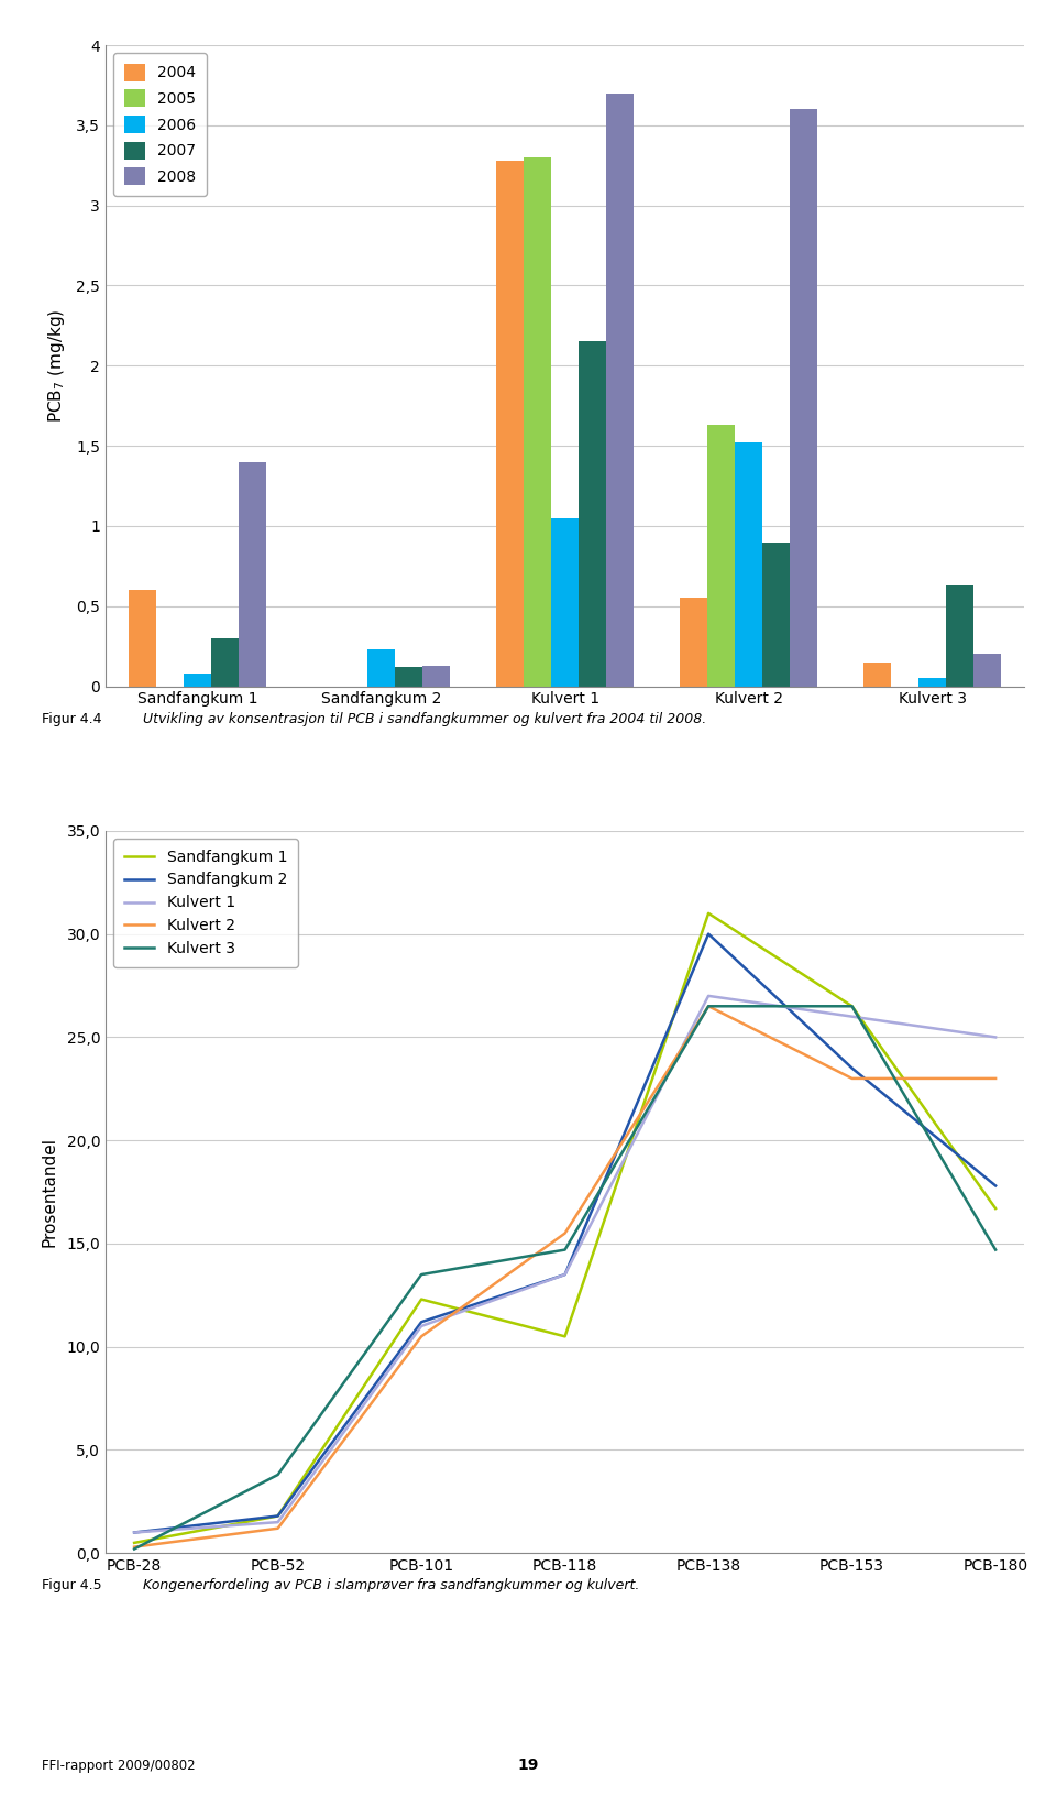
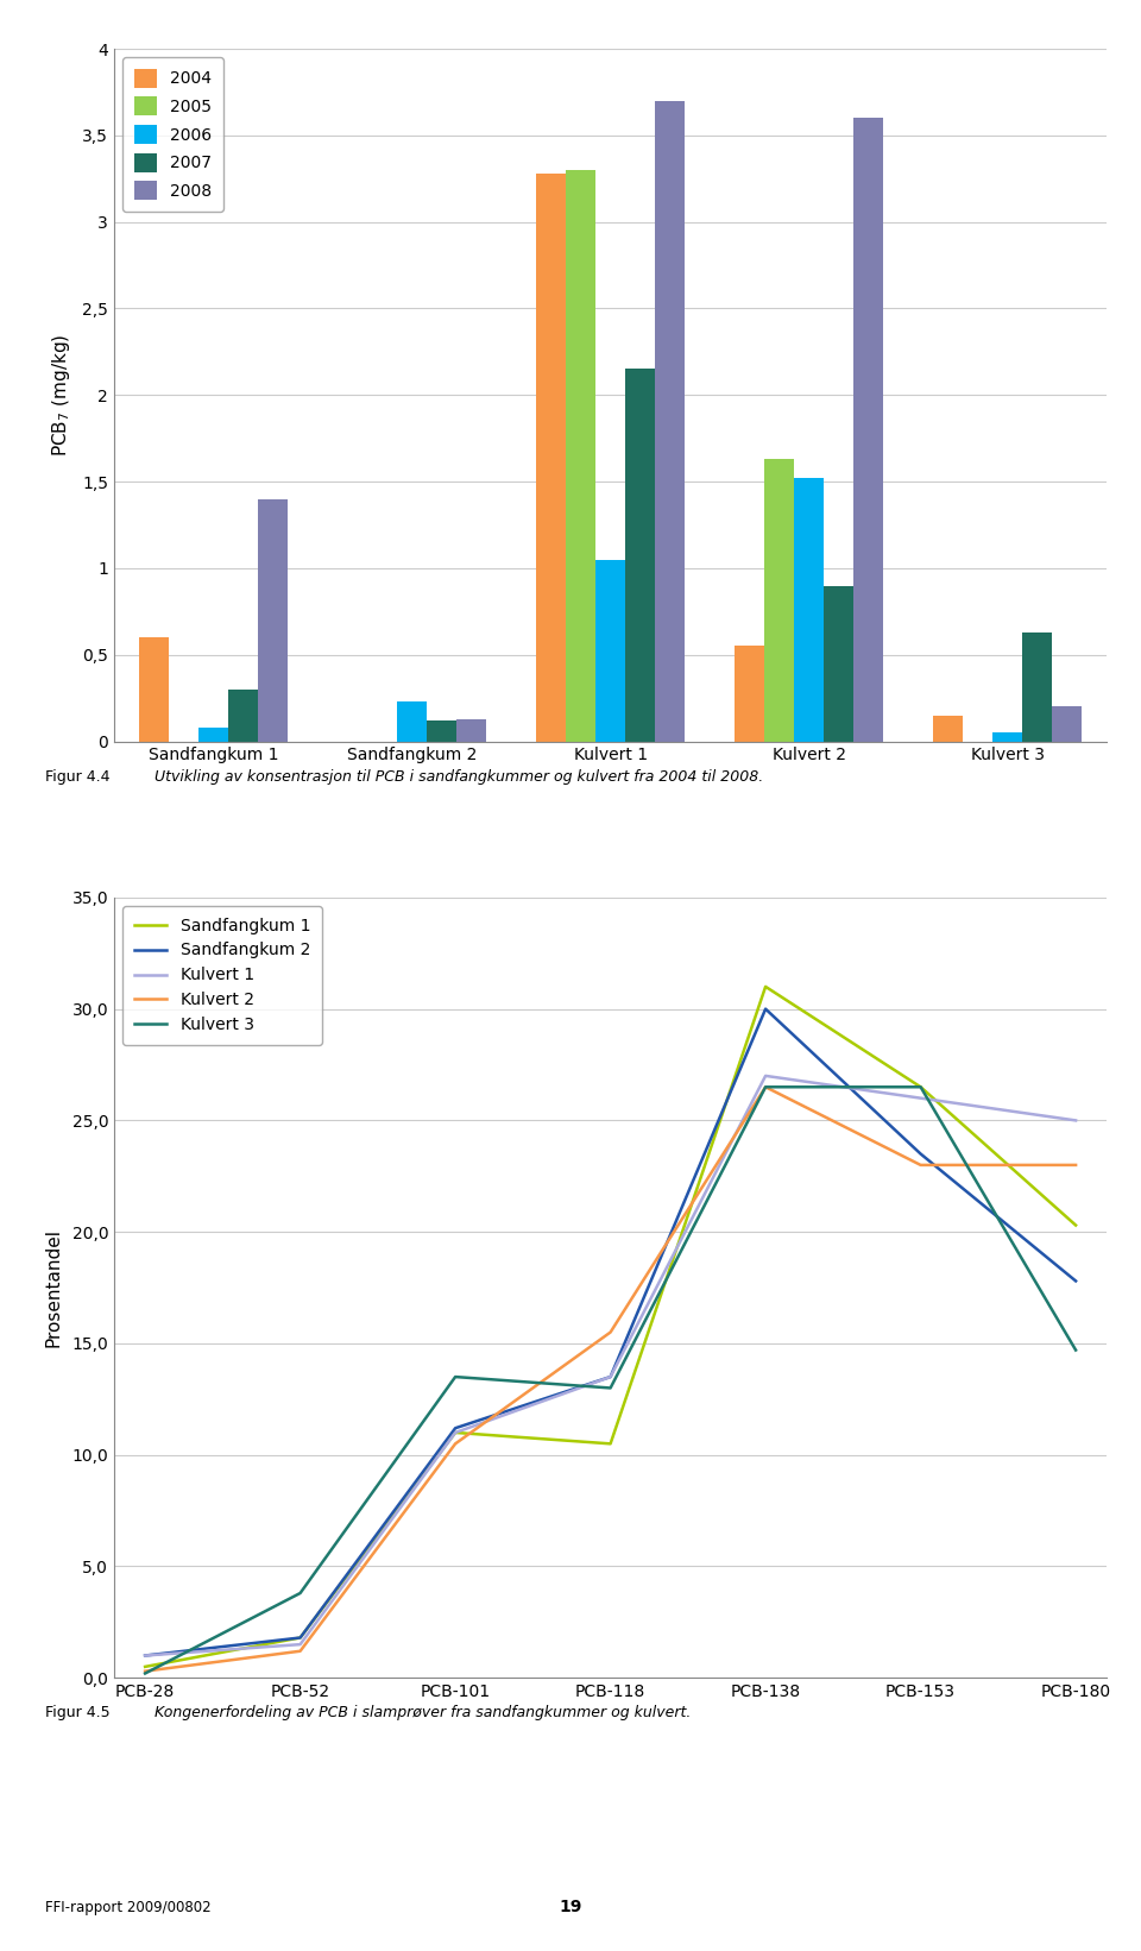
Sandfangkum 1/PCB-101: 12,3 -> 11,0
Kulvert 3/PCB-118: 14,7 -> 13,0
Sandfangkum 1/PCB-180: 16,7 -> 20,3
